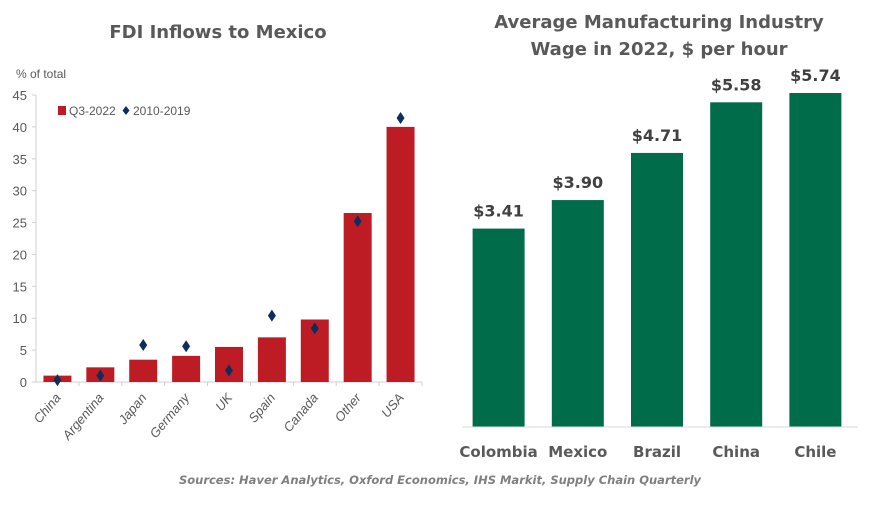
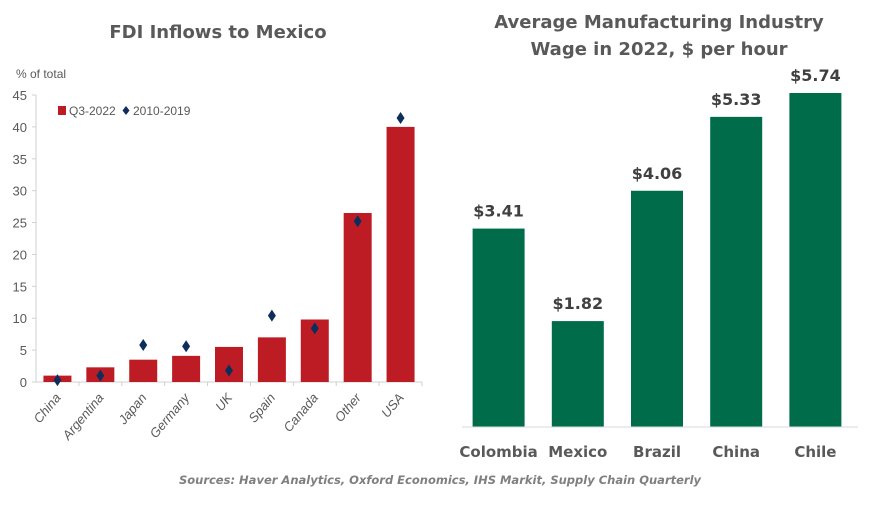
Average Manufacturing Industry Wage in 2022, $ per hour/Mexico: $3.90 -> $1.82
Average Manufacturing Industry Wage in 2022, $ per hour/Brazil: $4.71 -> $4.06
Average Manufacturing Industry Wage in 2022, $ per hour/China: $5.58 -> $5.33
